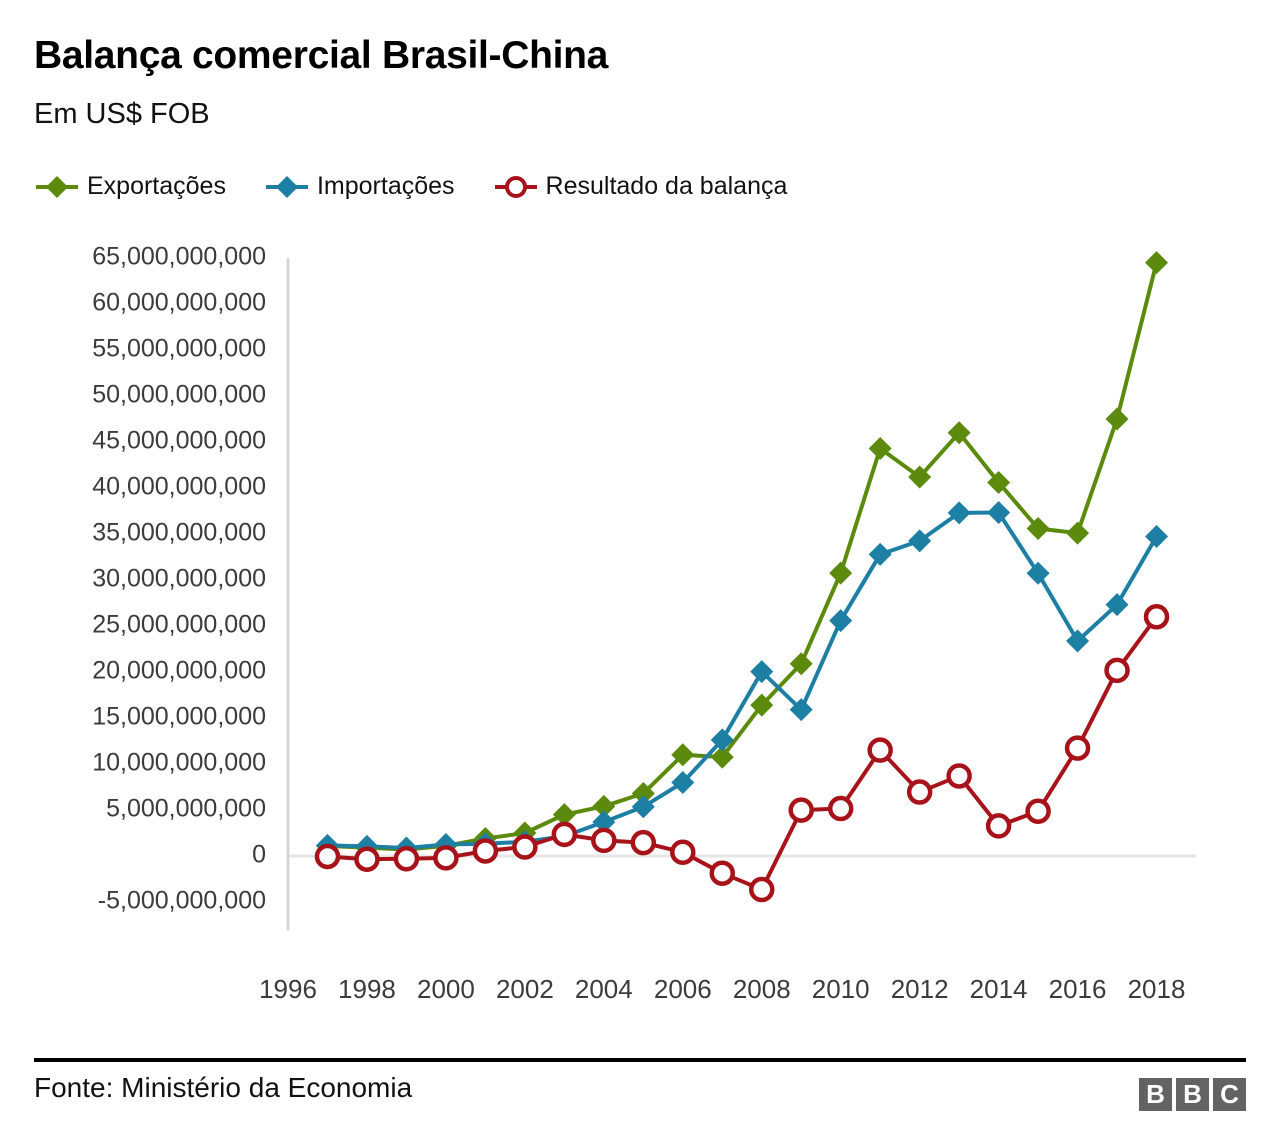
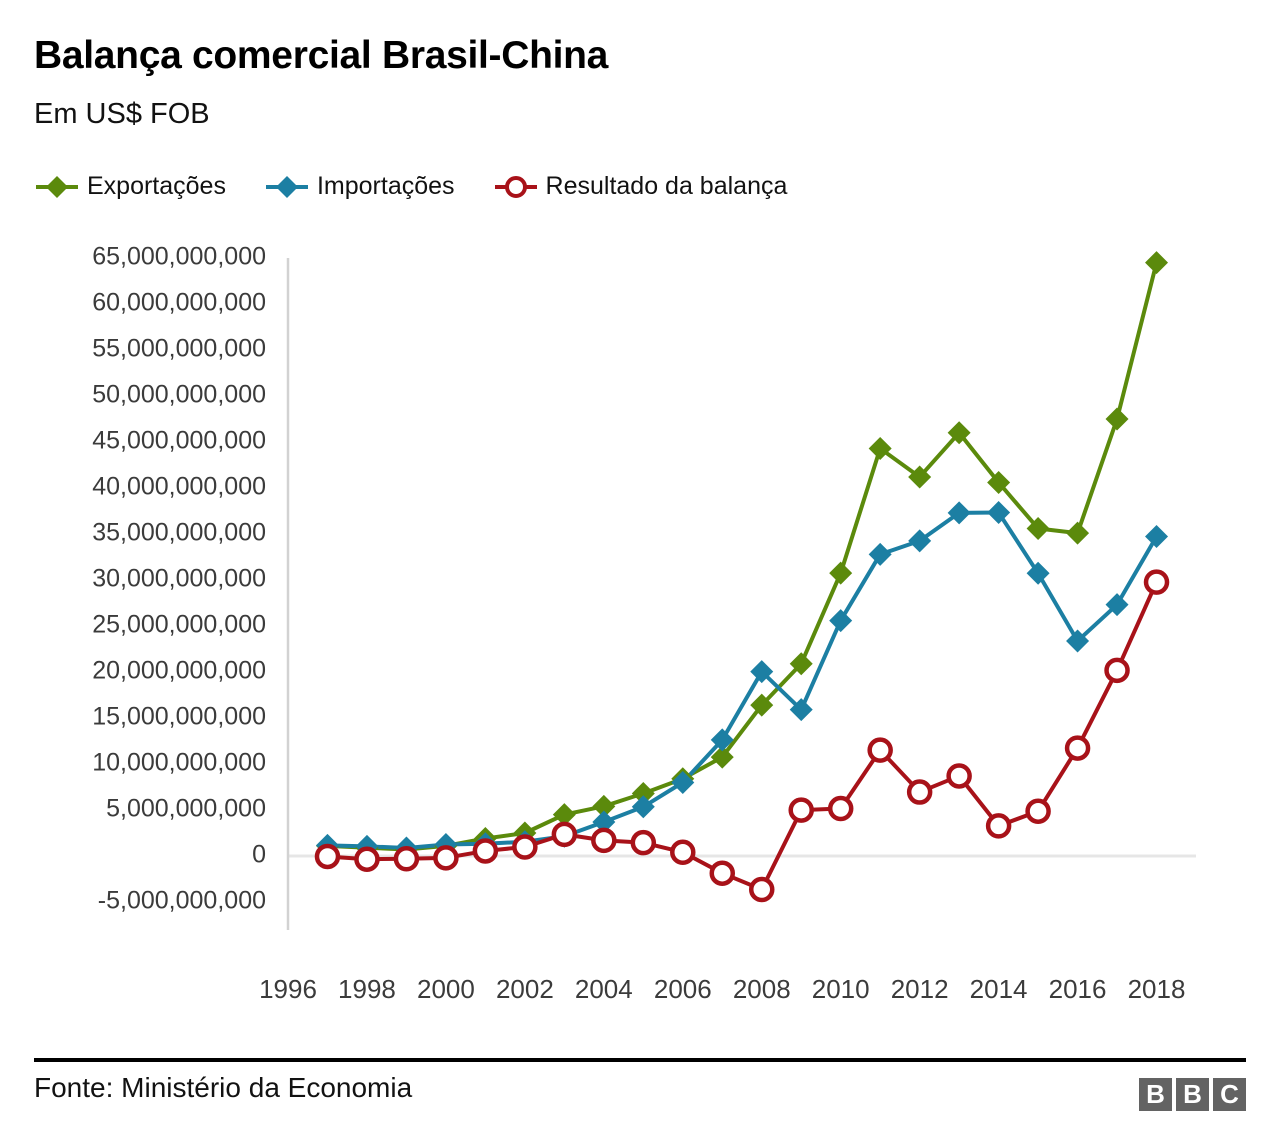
Exportações/2006: 11000000000 -> 8000000000
Resultado da balança/2018: 26000000000 -> 30000000000
